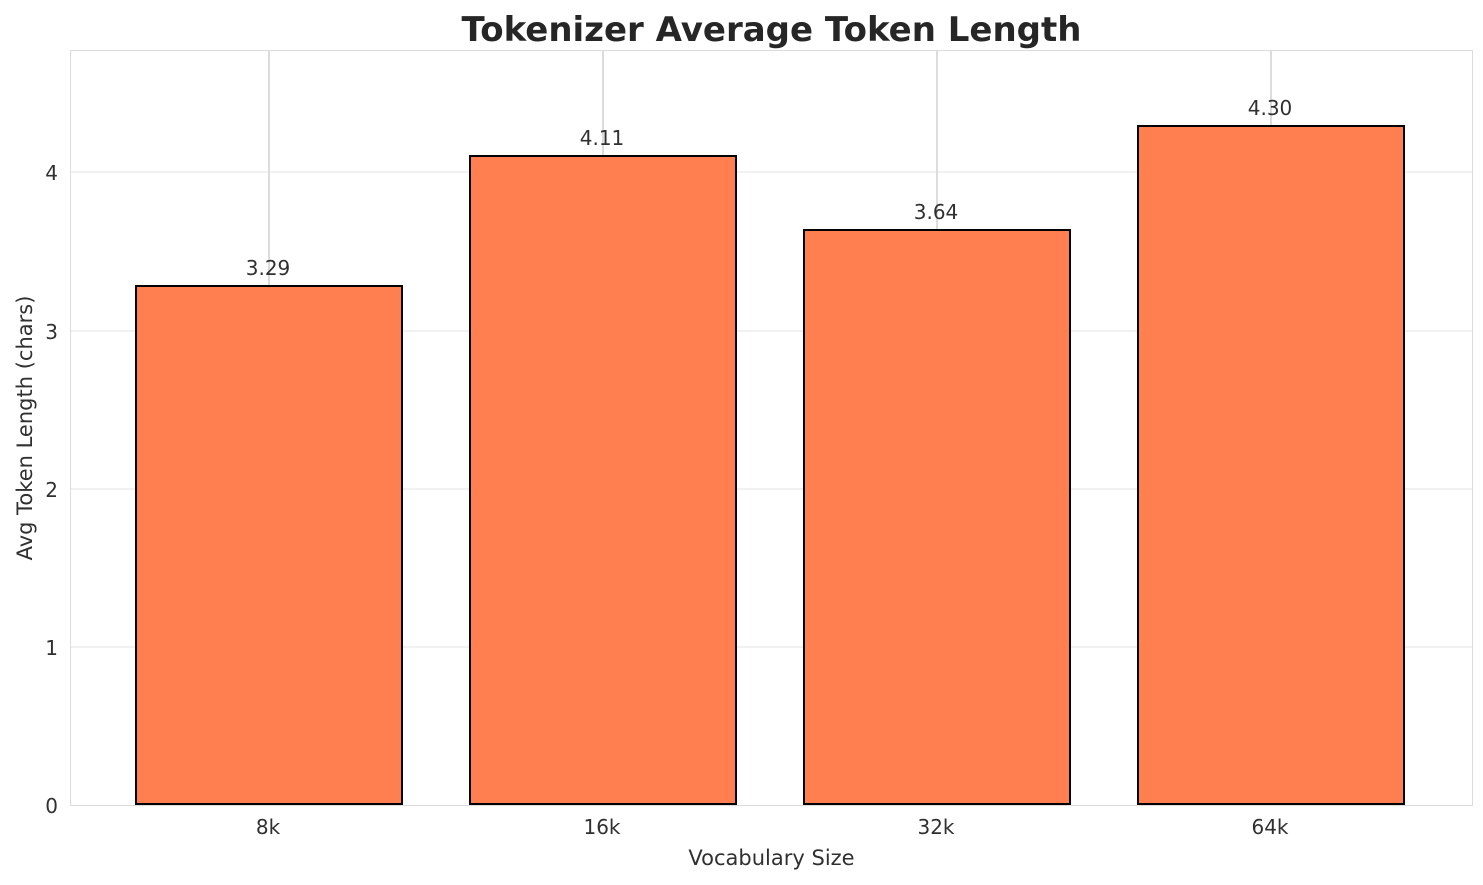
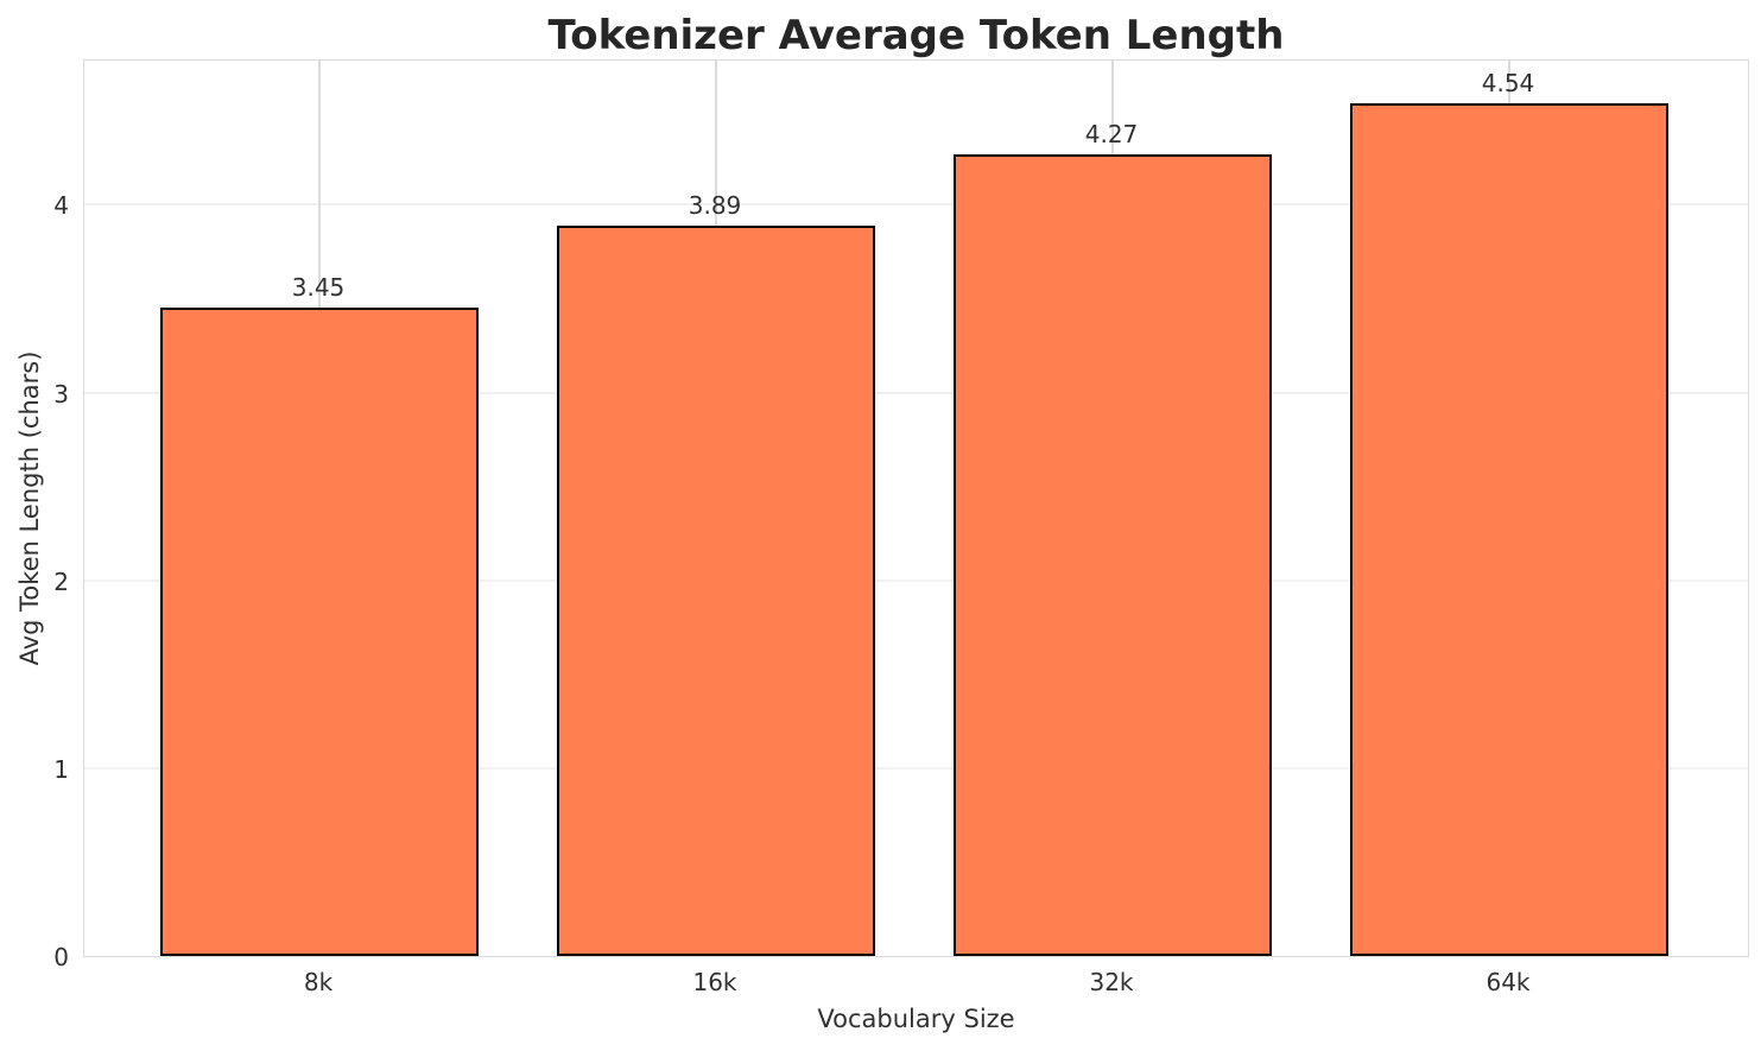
8k: 3.29 -> 3.45
16k: 4.11 -> 3.89
32k: 3.64 -> 4.27
64k: 4.30 -> 4.54
